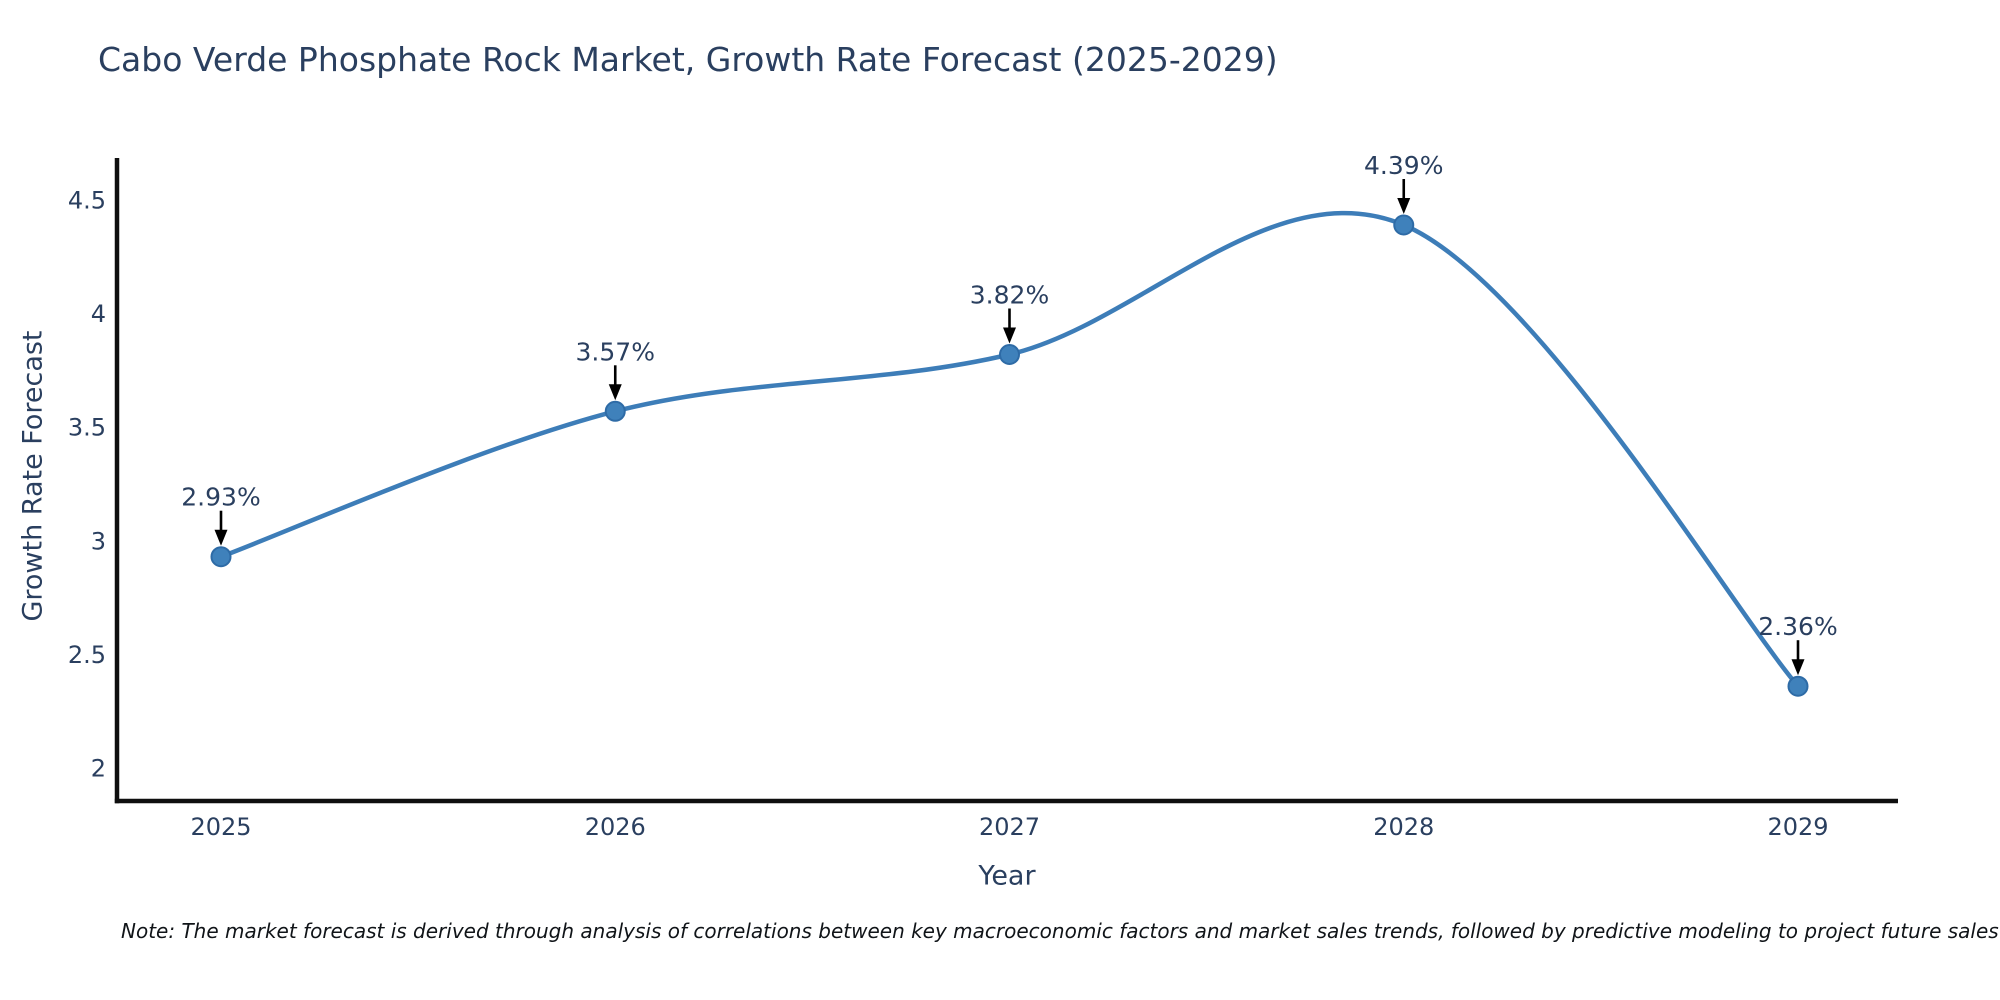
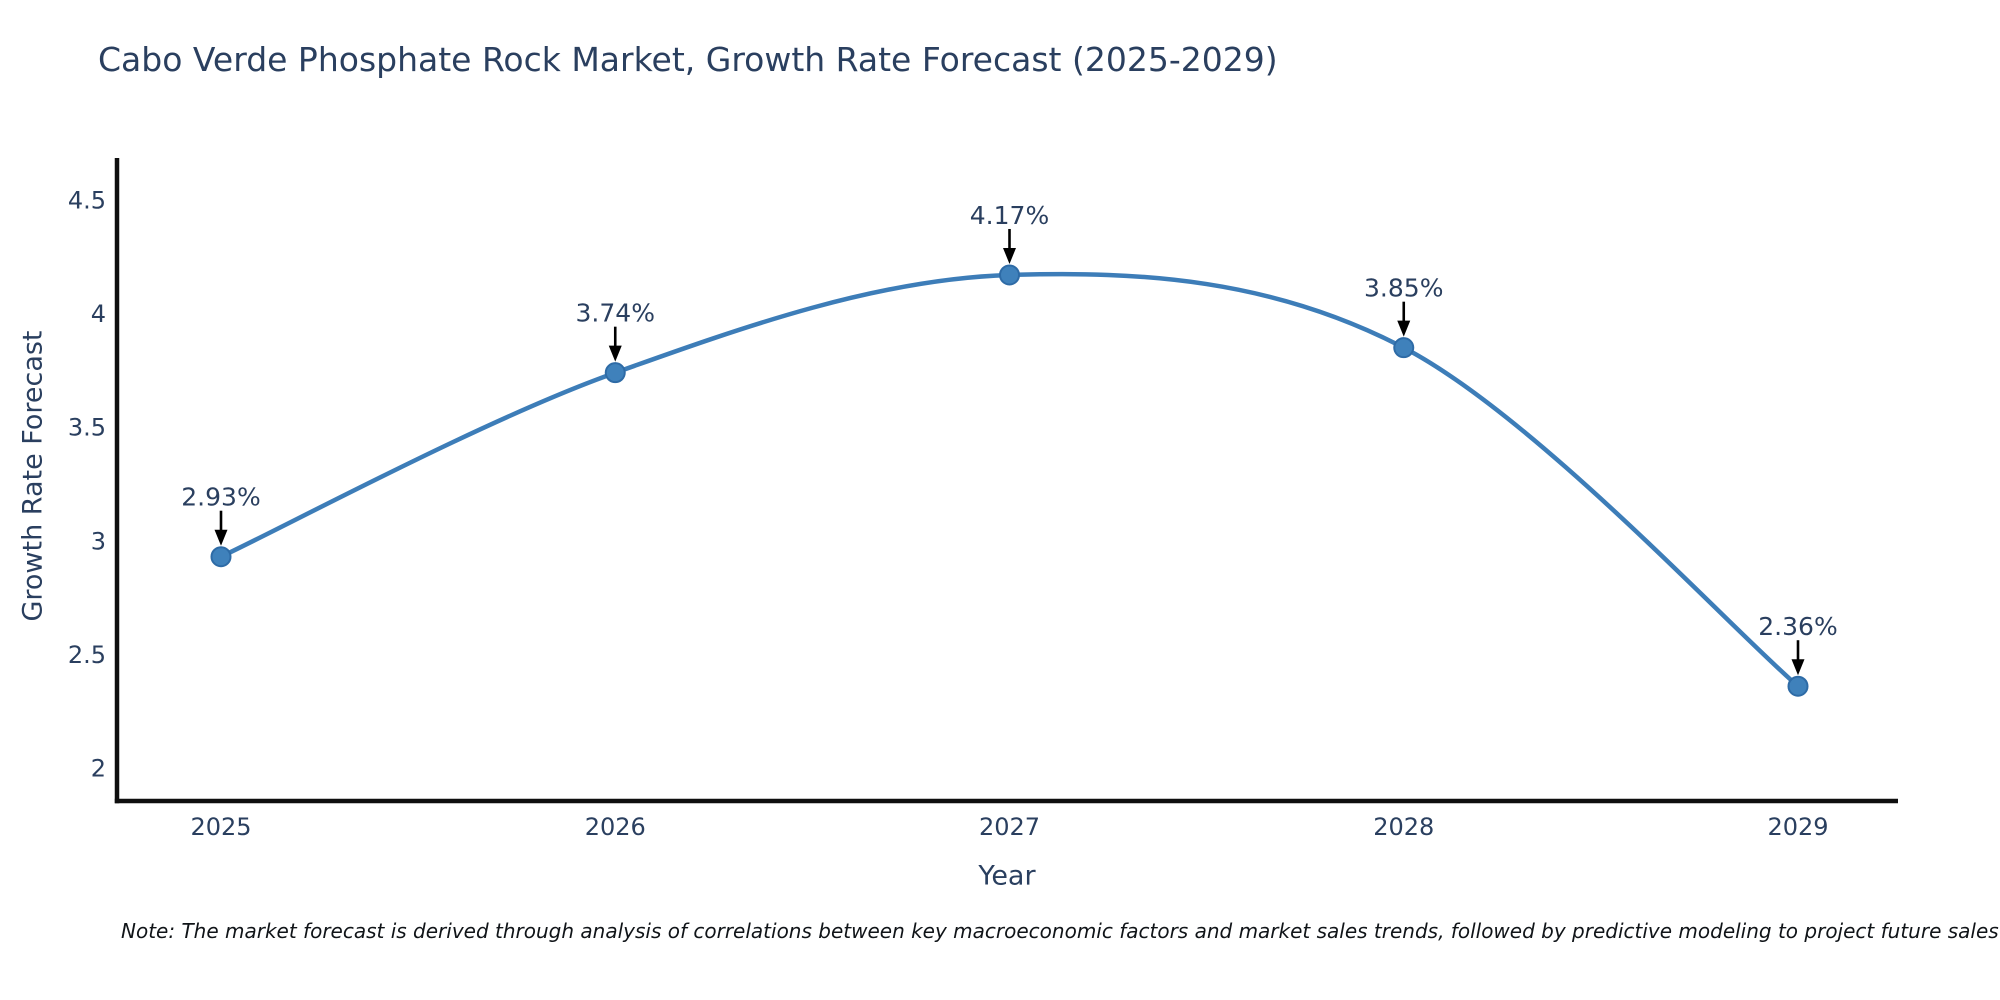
2026: 3.57% -> 3.74%
2027: 3.82% -> 4.17%
2028: 4.39% -> 3.85%
